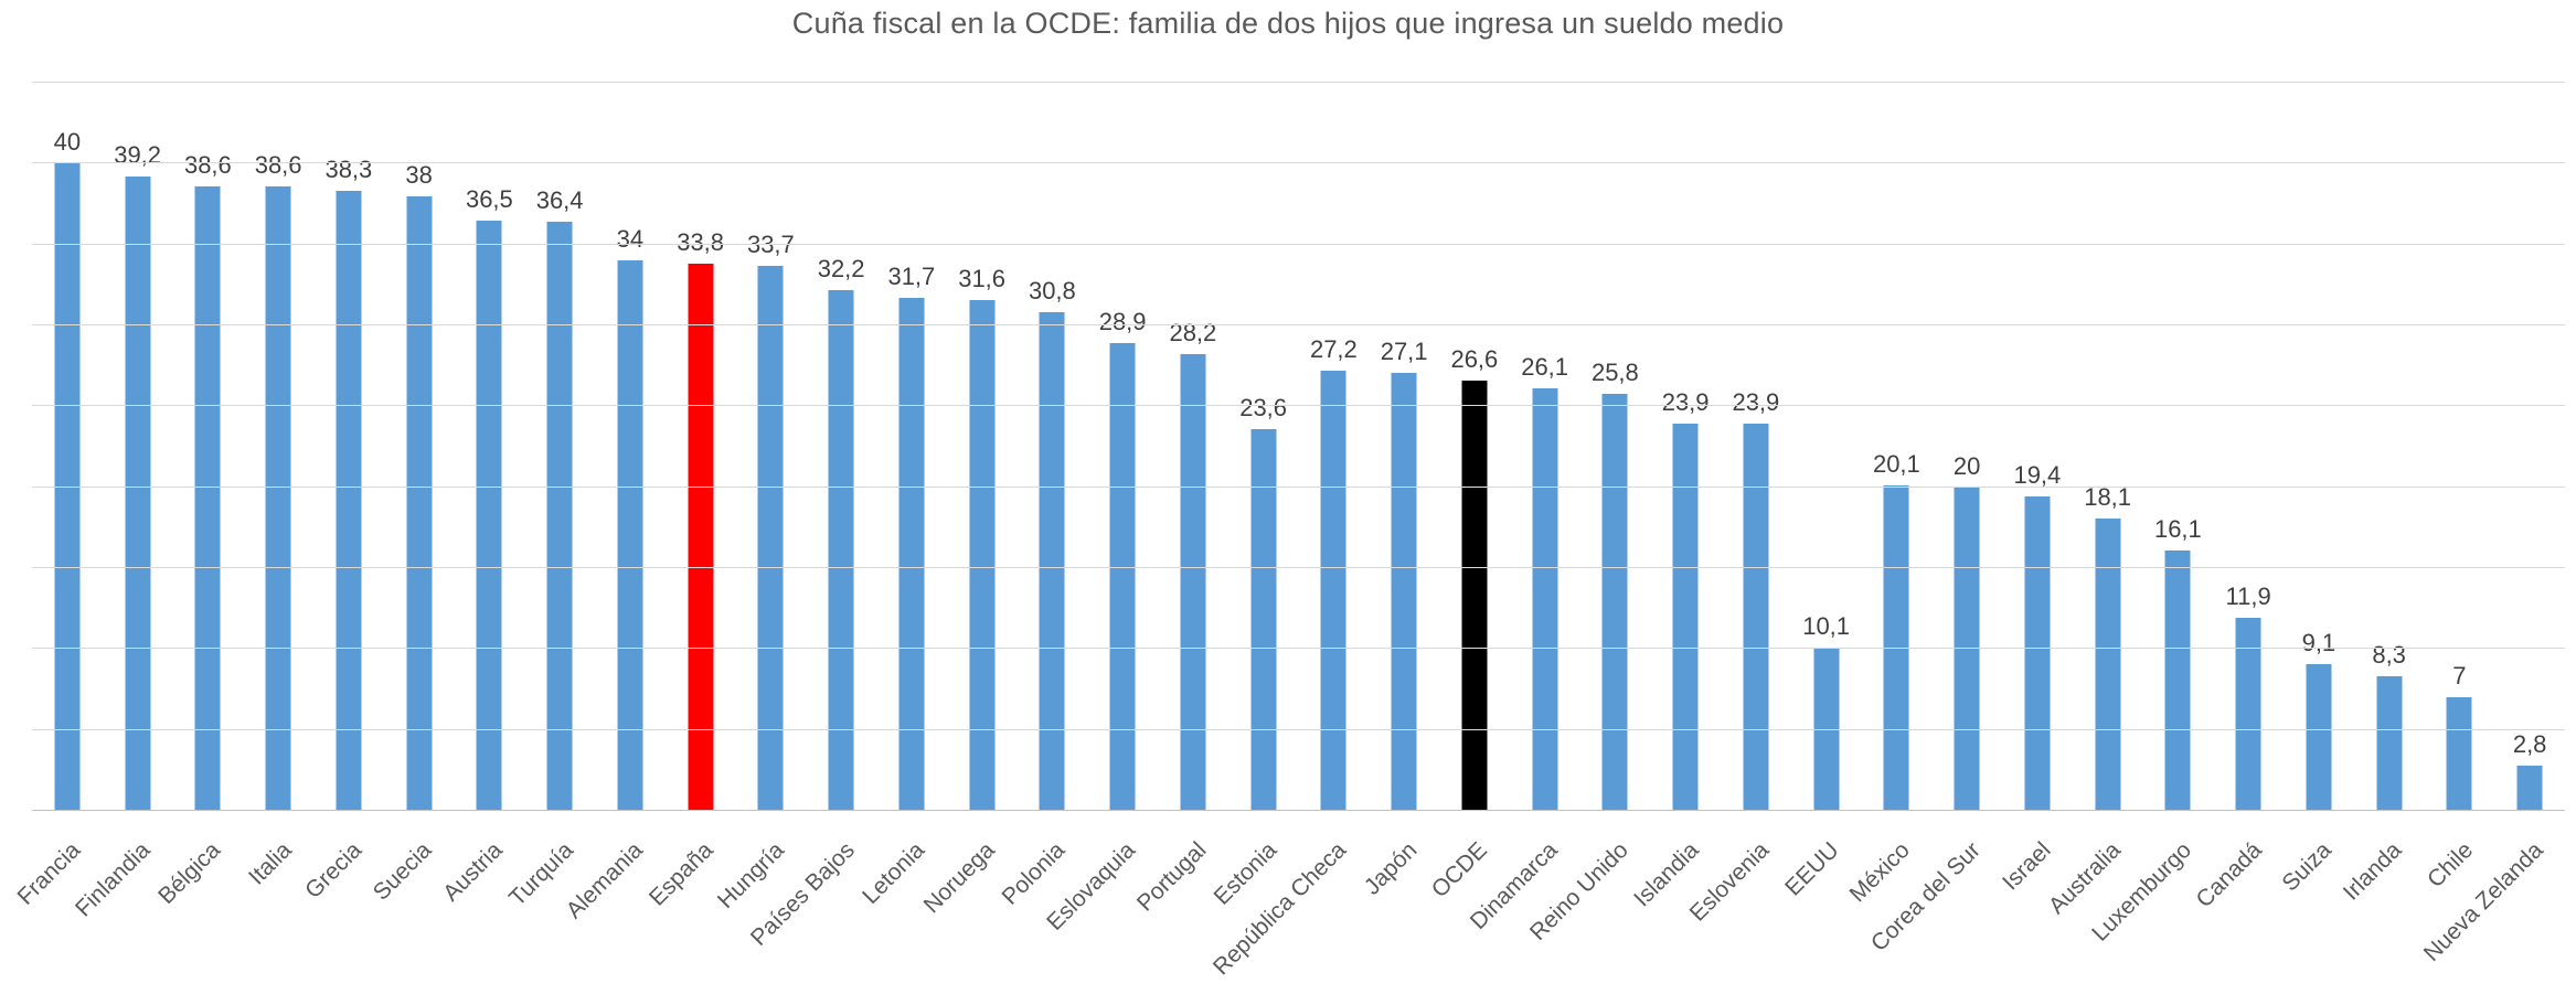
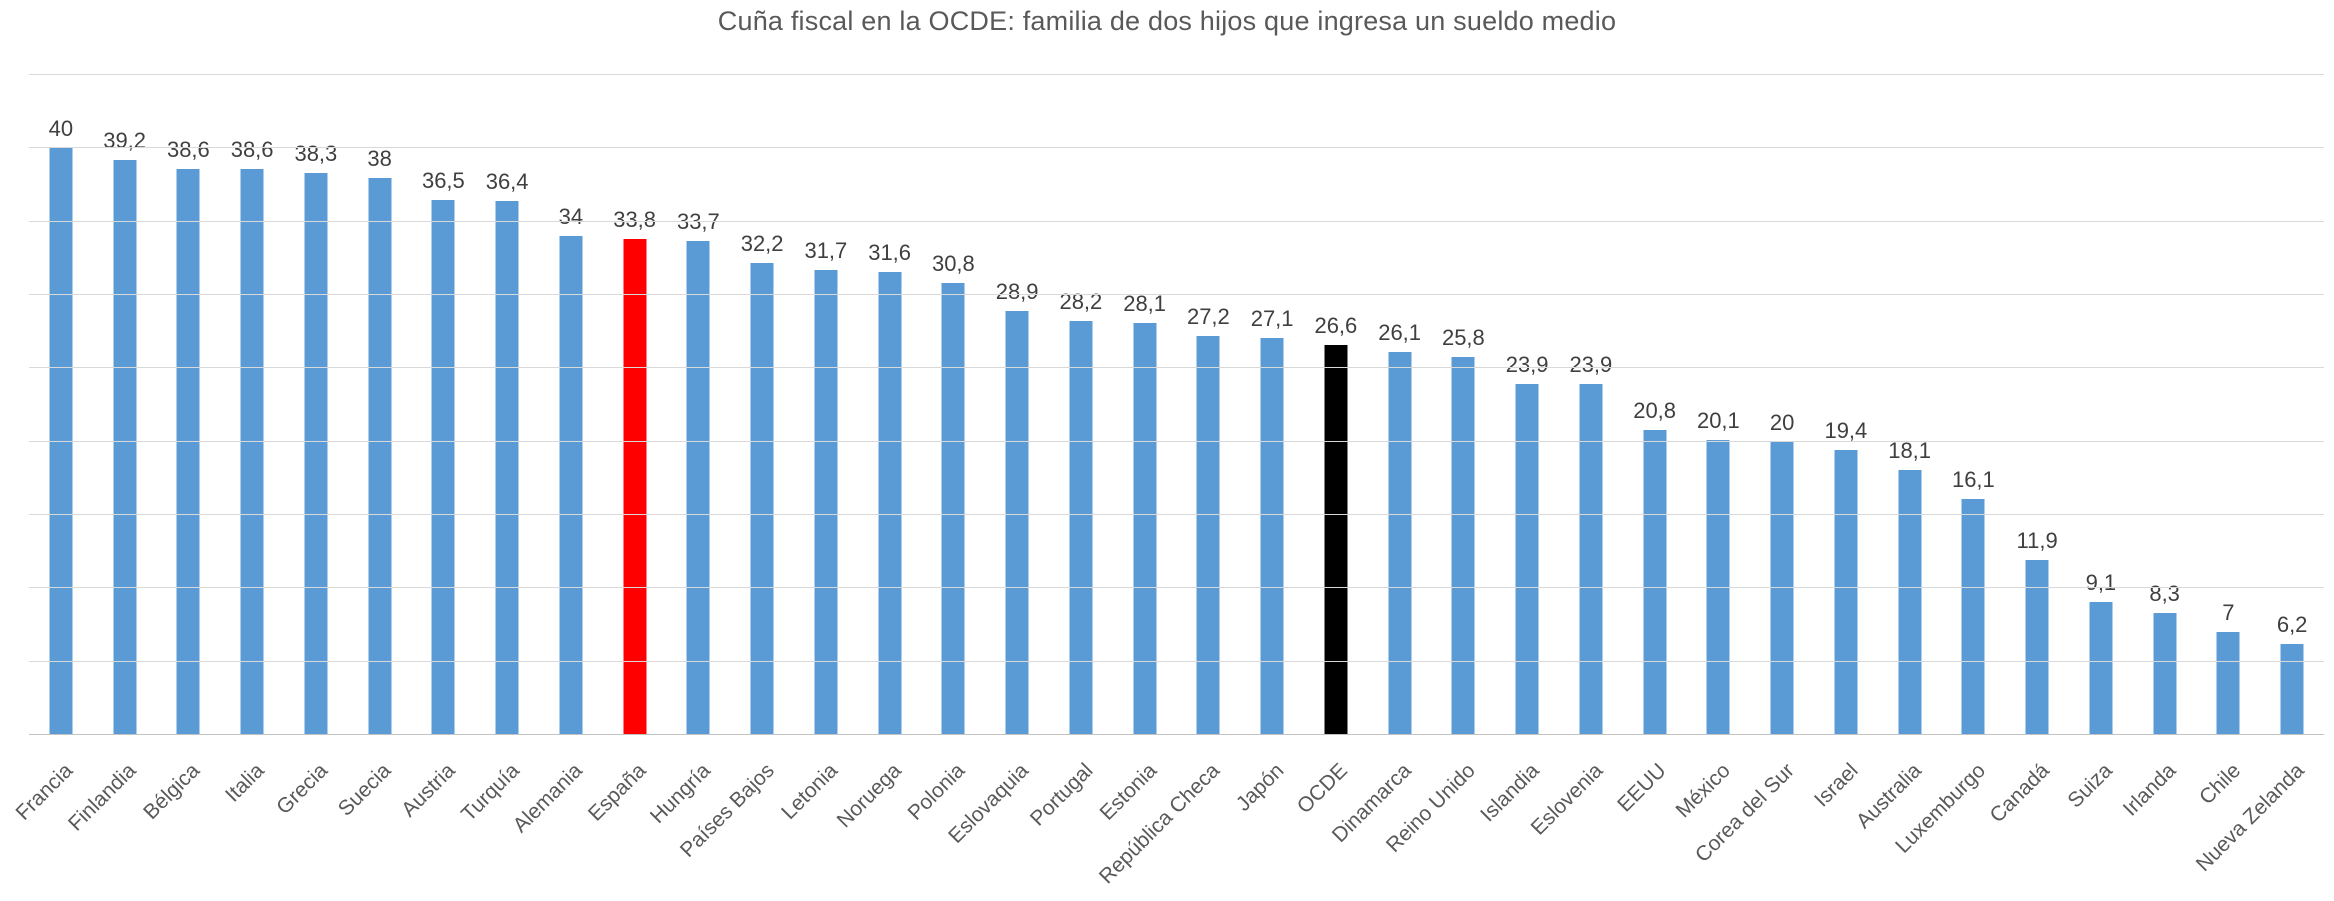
Estonia: 23,6 -> 28,1
EEUU: 10,1 -> 20,8
Nueva Zelanda: 2,8 -> 6,2
